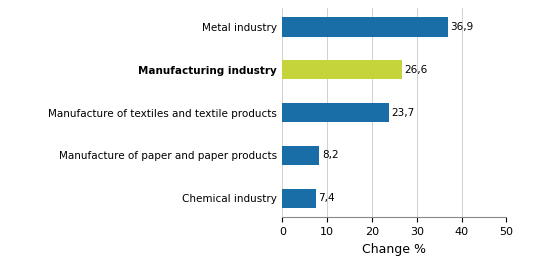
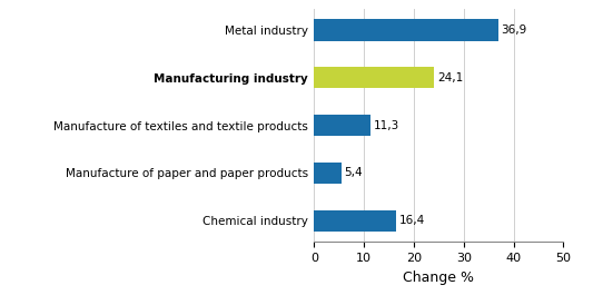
Manufacturing industry: 26,6 -> 24,1
Manufacture of textiles and textile products: 23,7 -> 11,3
Manufacture of paper and paper products: 8,2 -> 5,4
Chemical industry: 7,4 -> 16,4
